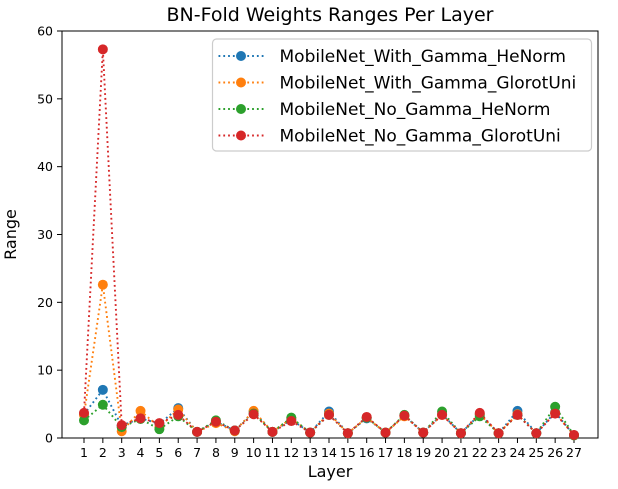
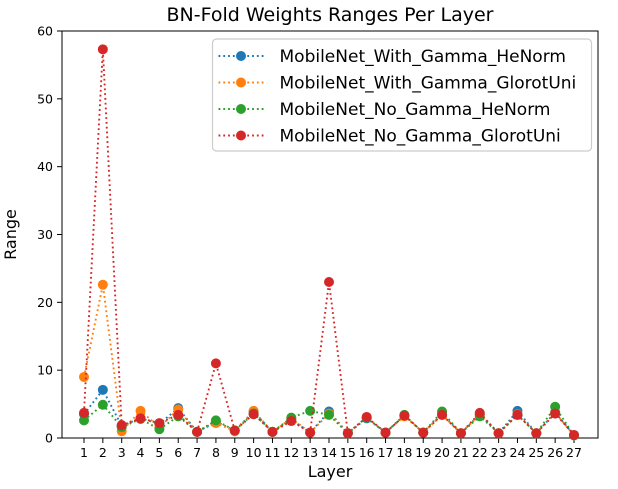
MobileNet_With_Gamma_GlorotUni/1: 3 -> 9
MobileNet_No_Gamma_GlorotUni/8: 2 -> 11
MobileNet_No_Gamma_HeNorm/13: 1 -> 4
MobileNet_No_Gamma_GlorotUni/14: 3 -> 23
